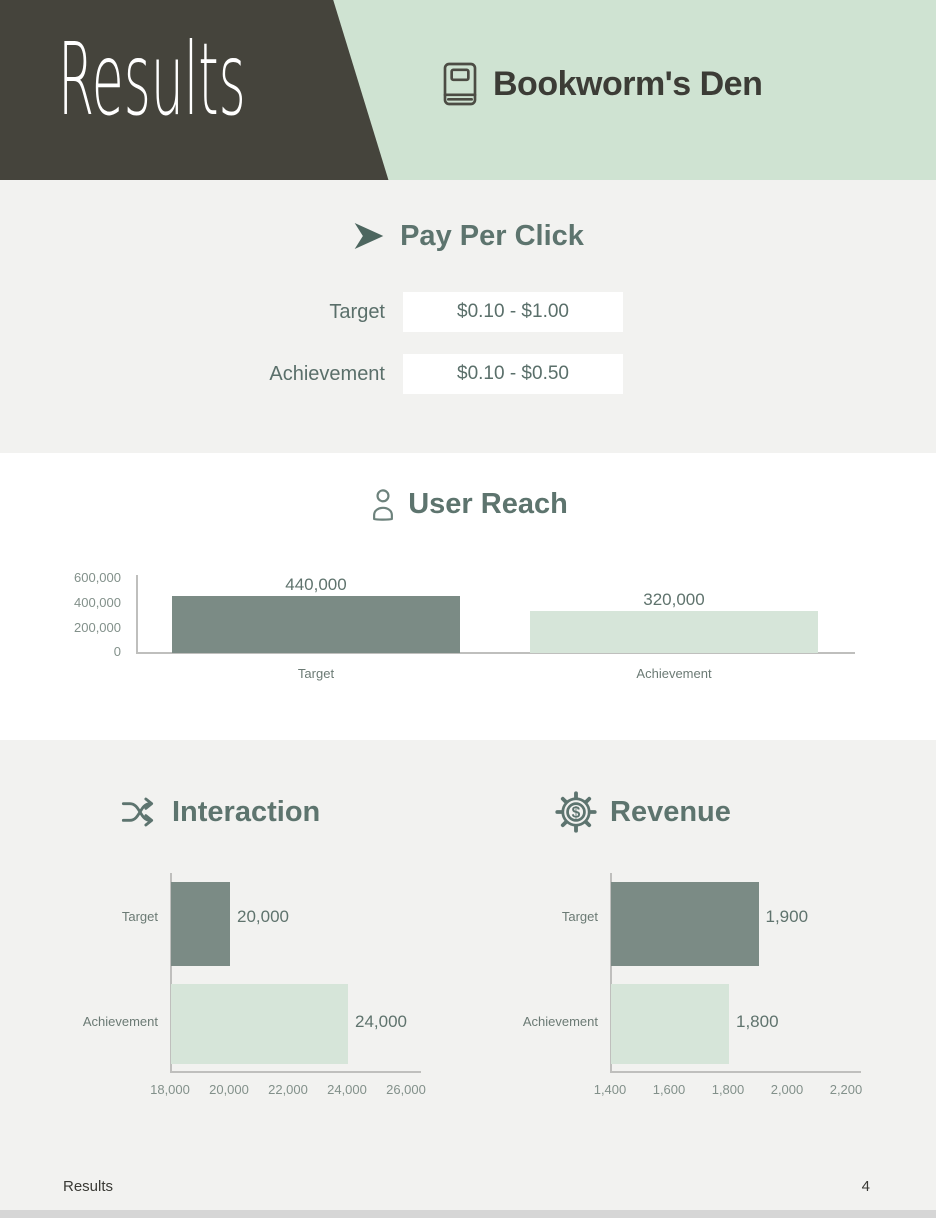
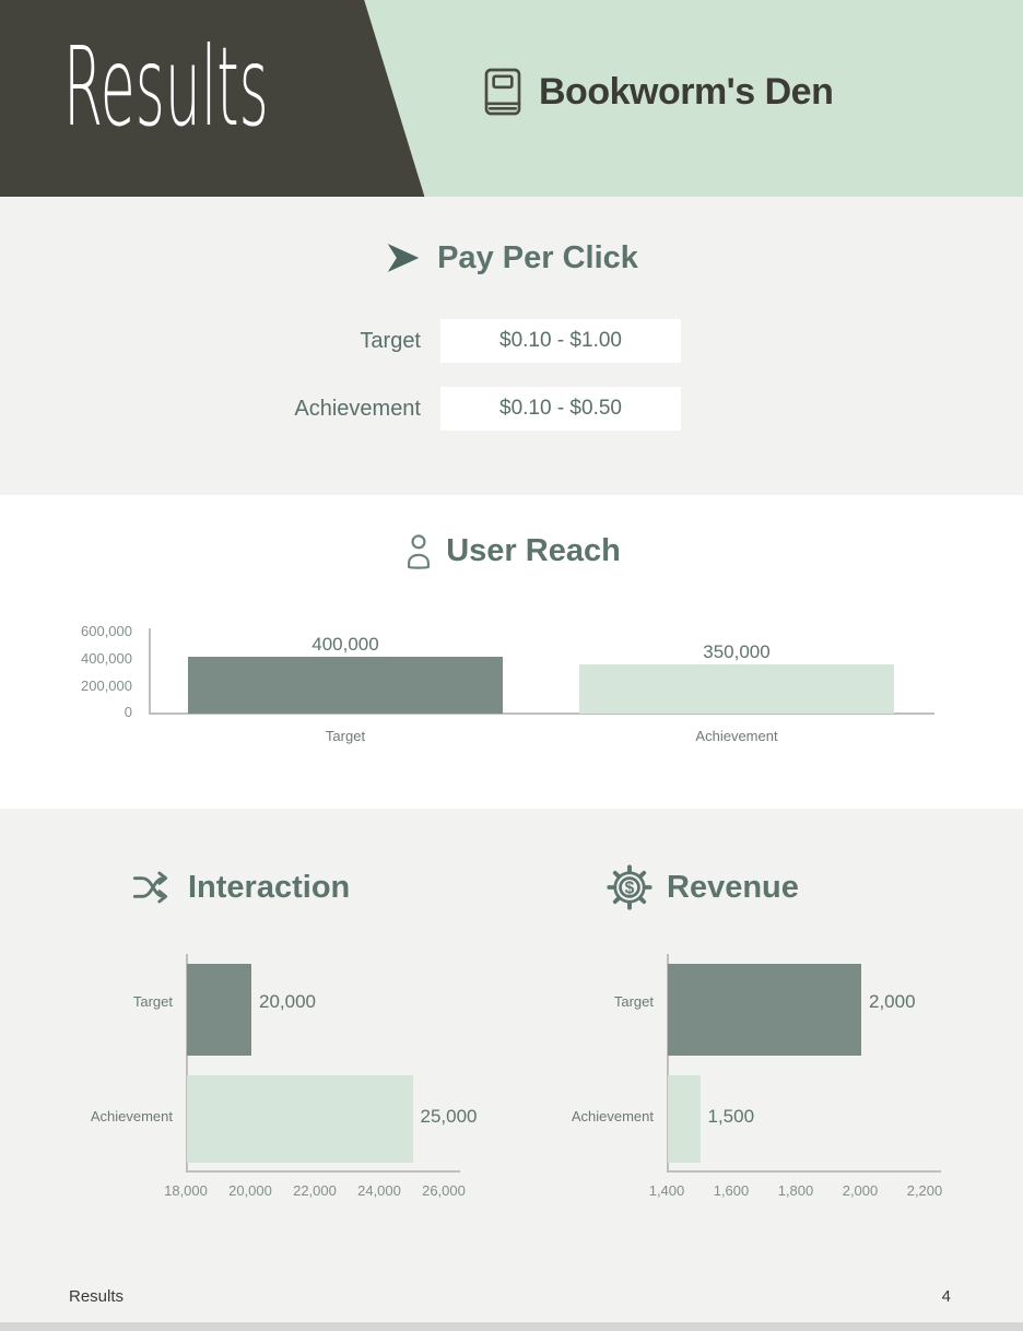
User Reach/Target: 440,000 -> 400,000
User Reach/Achievement: 320,000 -> 350,000
Interaction/Achievement: 24,000 -> 25,000
Revenue/Target: 1,900 -> 2,000
Revenue/Achievement: 1,800 -> 1,500
